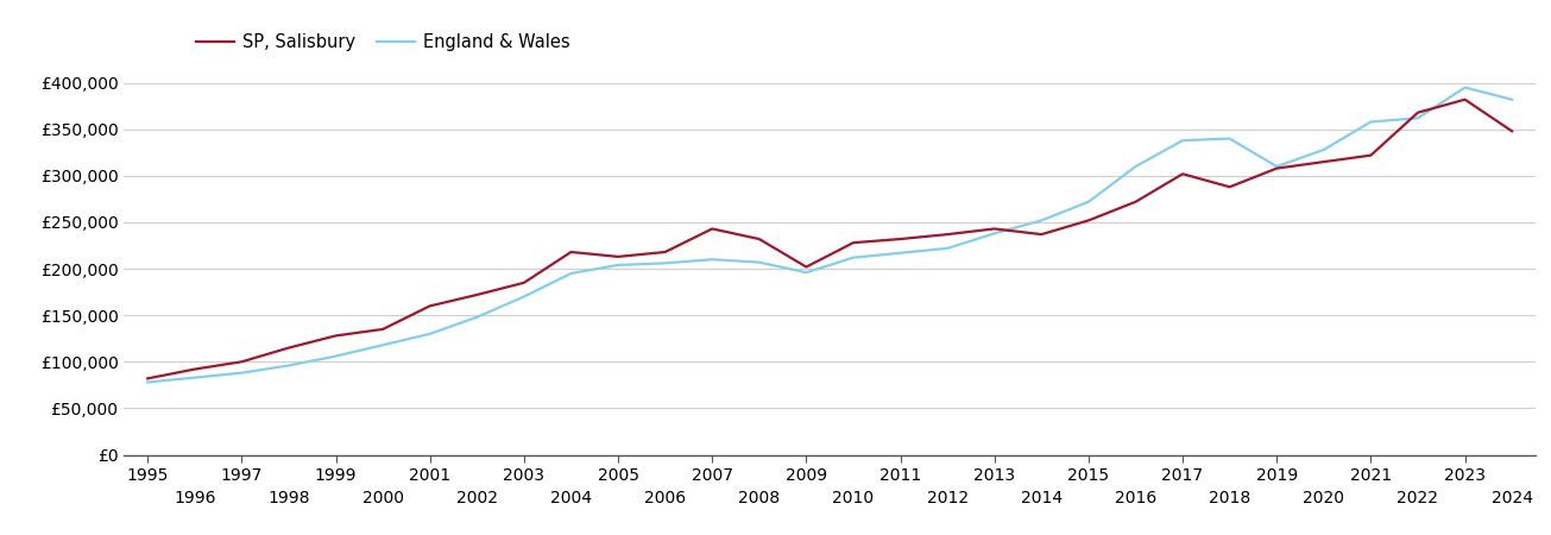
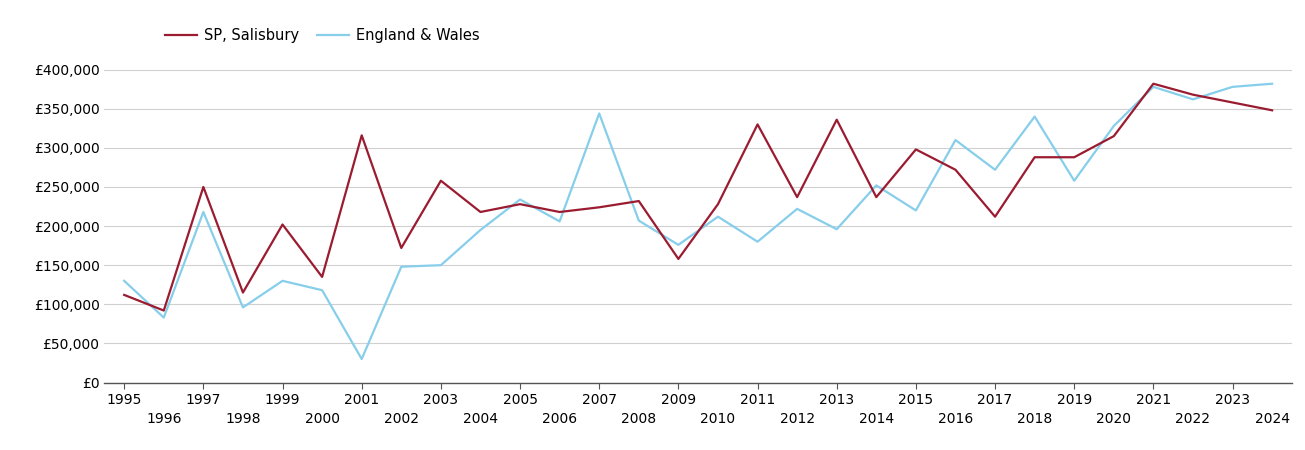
SP, Salisbury/1995: £82,000 -> £112,000
England & Wales/1995: £78,000 -> £130,000
SP, Salisbury/1997: £100,000 -> £250,000
England & Wales/1997: £88,000 -> £218,000
SP, Salisbury/1999: £128,000 -> £202,000
England & Wales/1999: £106,000 -> £130,000
SP, Salisbury/2001: £160,000 -> £316,000
England & Wales/2001: £130,000 -> £30,000
SP, Salisbury/2003: £185,000 -> £258,000
England & Wales/2003: £170,000 -> £150,000
SP, Salisbury/2005: £213,000 -> £228,000
England & Wales/2005: £204,000 -> £234,000
SP, Salisbury/2007: £243,000 -> £224,000
England & Wales/2007: £210,000 -> £344,000
SP, Salisbury/2009: £202,000 -> £158,000
England & Wales/2009: £196,000 -> £176,000
SP, Salisbury/2011: £232,000 -> £330,000
England & Wales/2011: £217,000 -> £180,000
SP, Salisbury/2013: £243,000 -> £336,000
England & Wales/2013: £238,000 -> £196,000
SP, Salisbury/2015: £252,000 -> £298,000
England & Wales/2015: £272,000 -> £220,000
SP, Salisbury/2017: £302,000 -> £212,000
England & Wales/2017: £338,000 -> £272,000
SP, Salisbury/2019: £308,000 -> £288,000
England & Wales/2019: £310,000 -> £258,000
SP, Salisbury/2021: £322,000 -> £382,000
England & Wales/2021: £358,000 -> £378,000
SP, Salisbury/2023: £382,000 -> £358,000
England & Wales/2023: £395,000 -> £378,000
